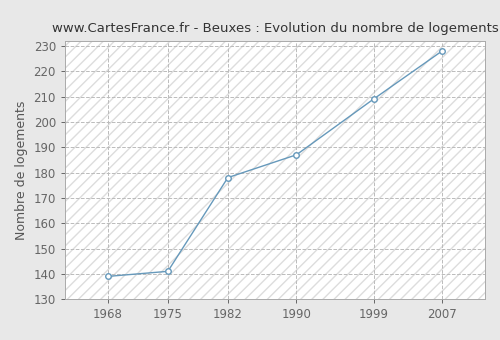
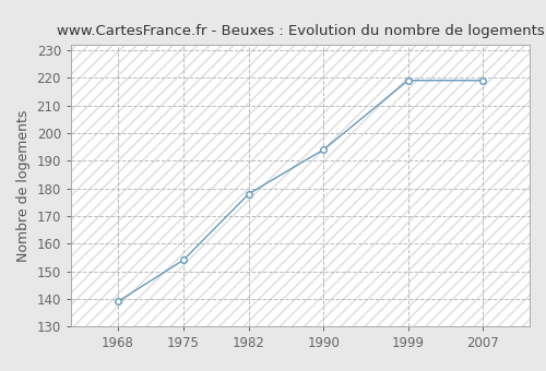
1975: 141 -> 154
1990: 187 -> 194
1999: 209 -> 219
2007: 228 -> 219
